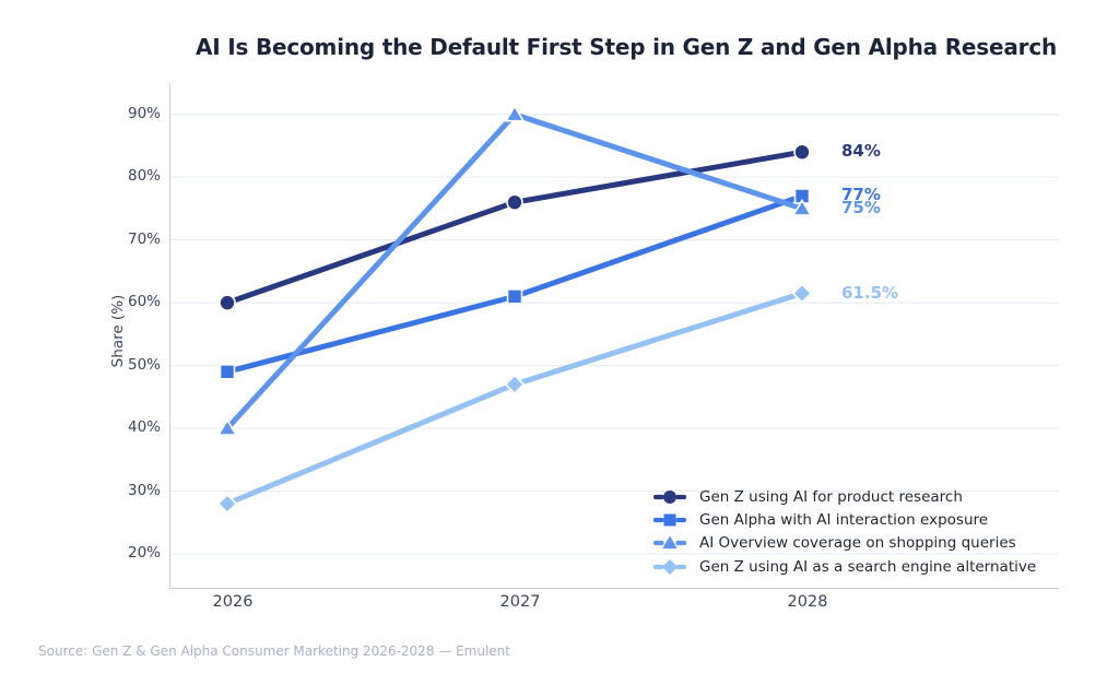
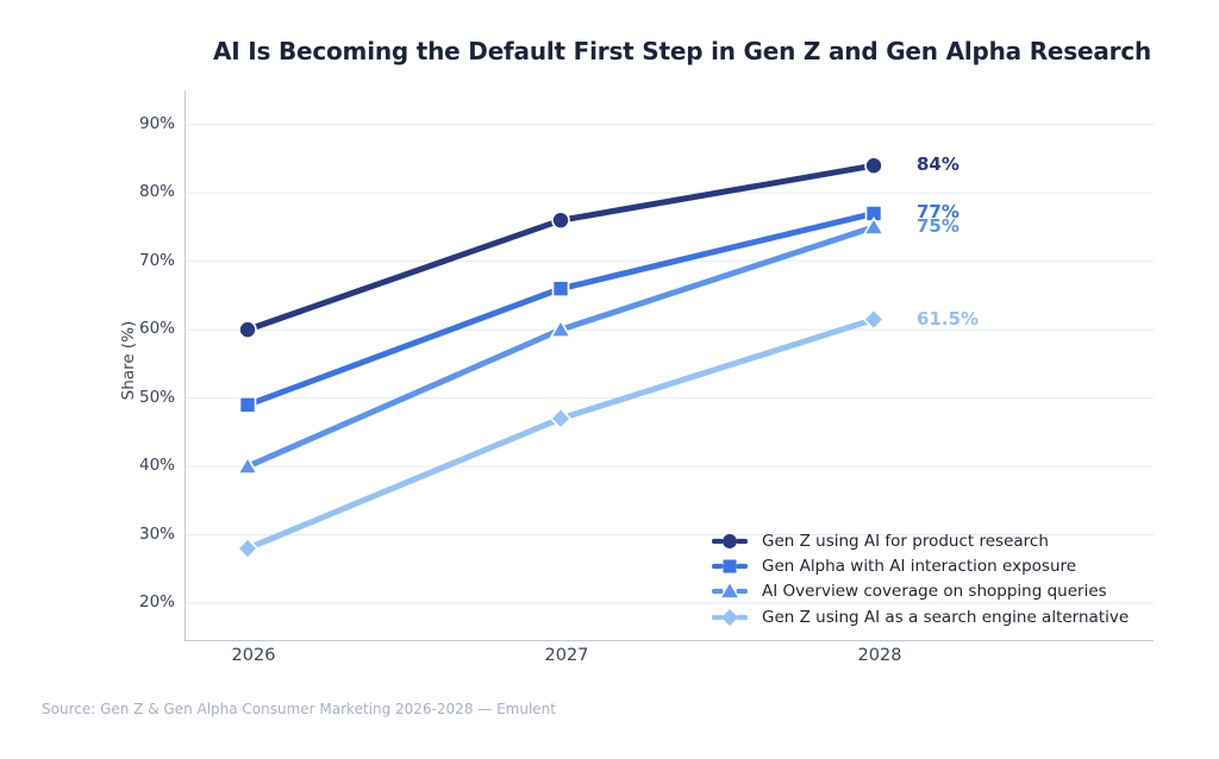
Gen Alpha with AI interaction exposure/2027: 61% -> 66%
AI Overview coverage on shopping queries/2027: 90% -> 60%
